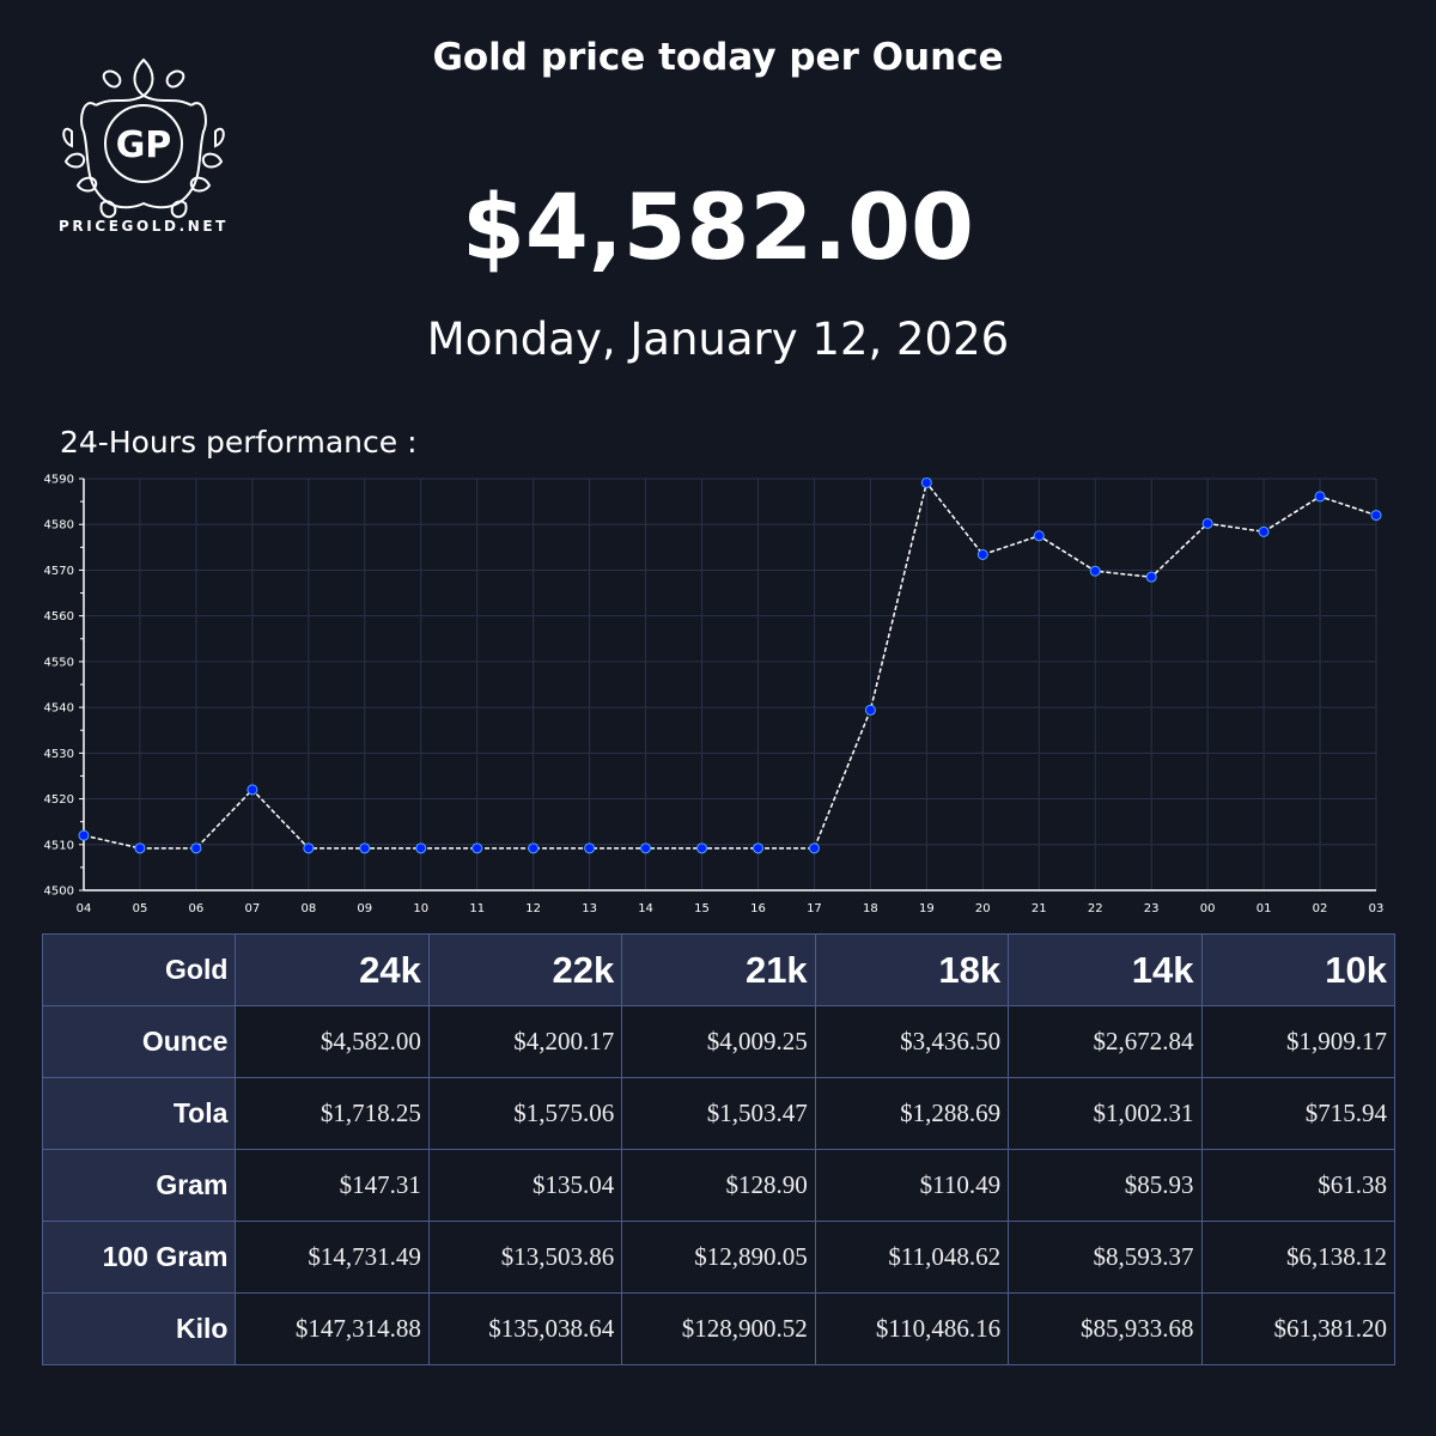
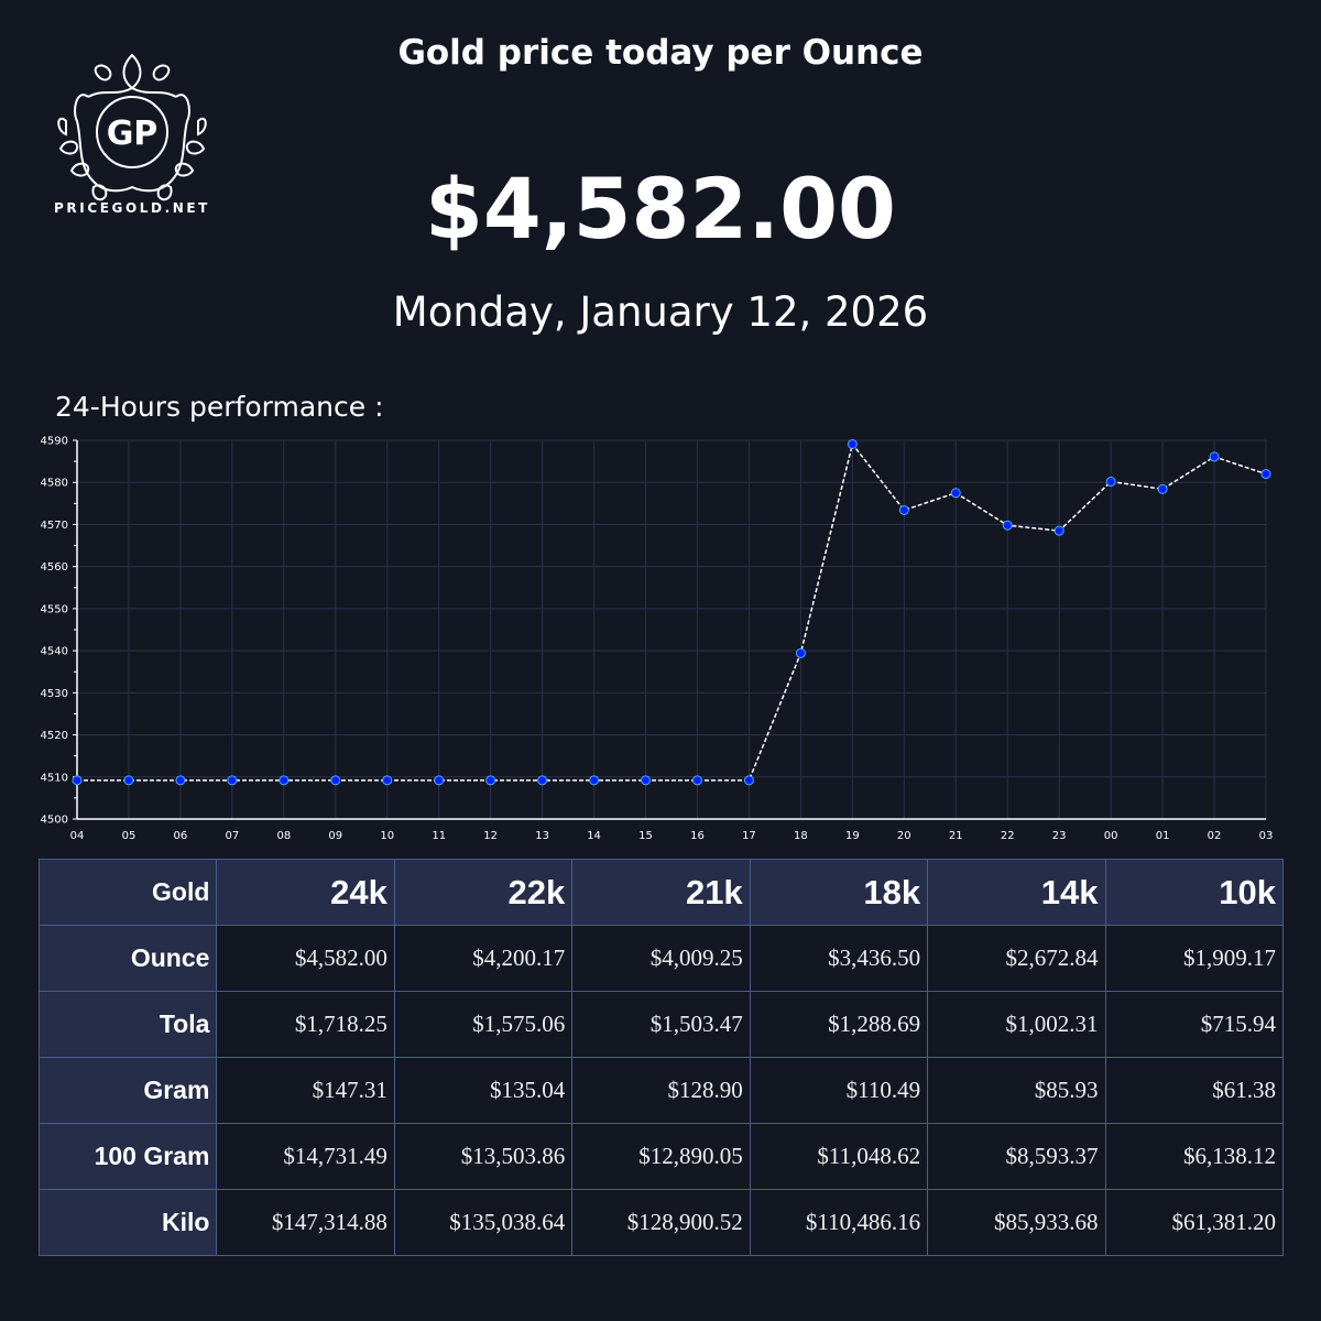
04: 4512 -> 4509
07: 4522 -> 4509
